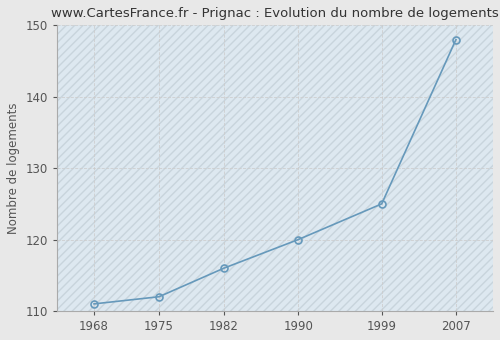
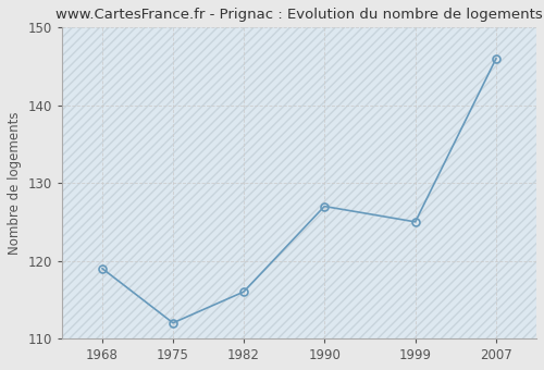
1968: 111 -> 119
1990: 120 -> 127
2007: 148 -> 146
